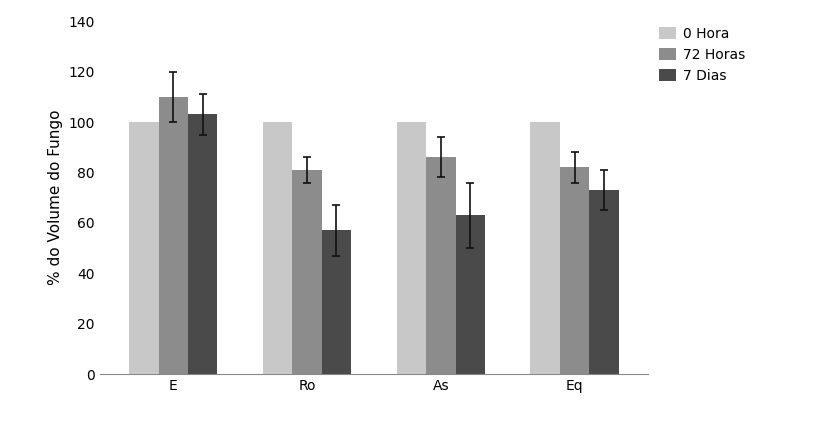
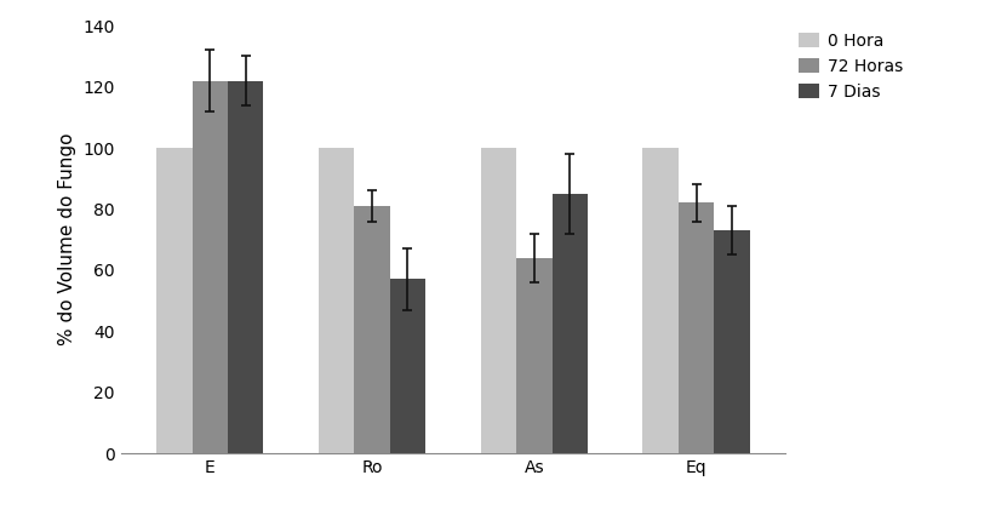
72 Horas/E: 110 -> 122
7 Dias/E: 103 -> 122
72 Horas/As: 86 -> 64
7 Dias/As: 63 -> 85
